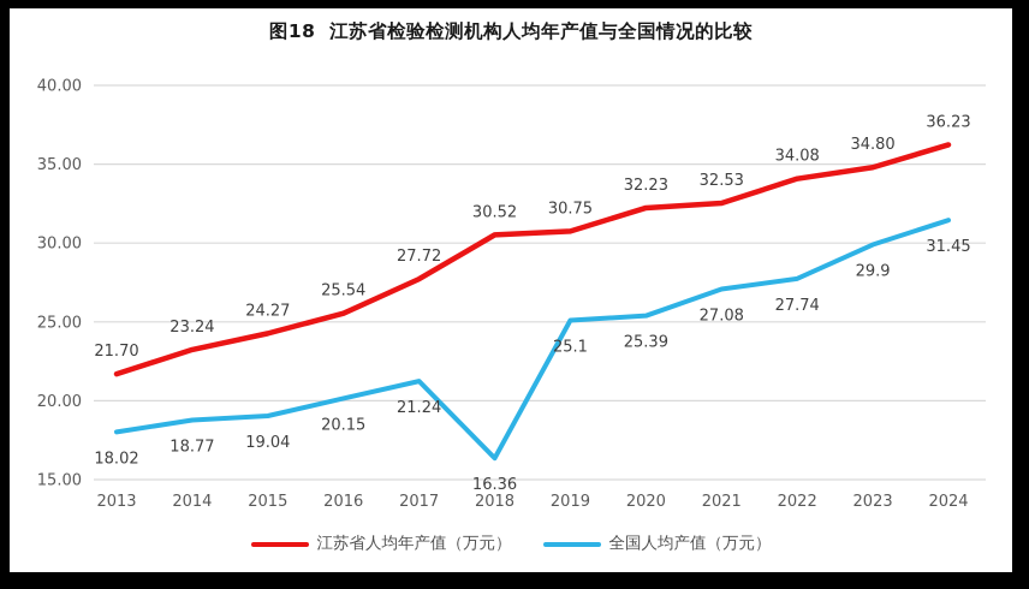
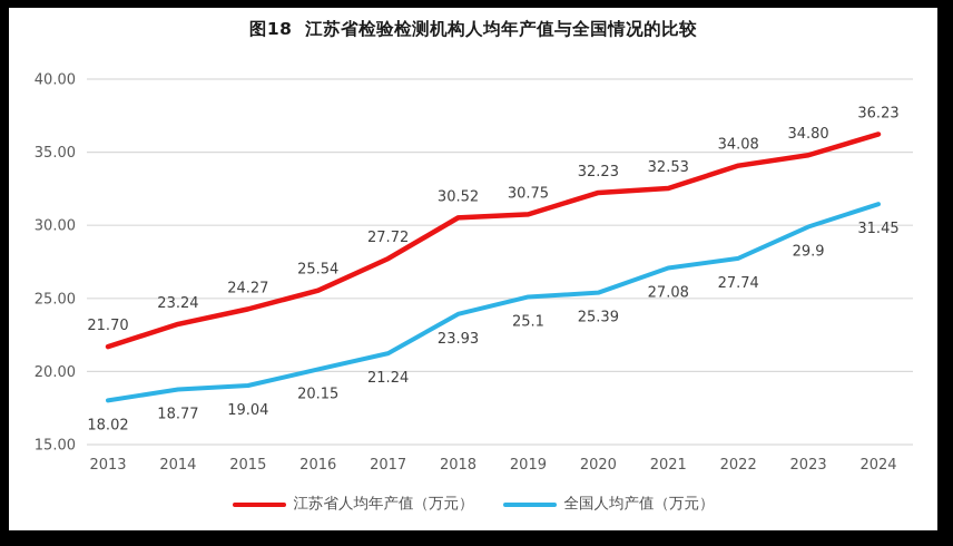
全国人均产值（万元）/2018: 16.36 -> 23.93
